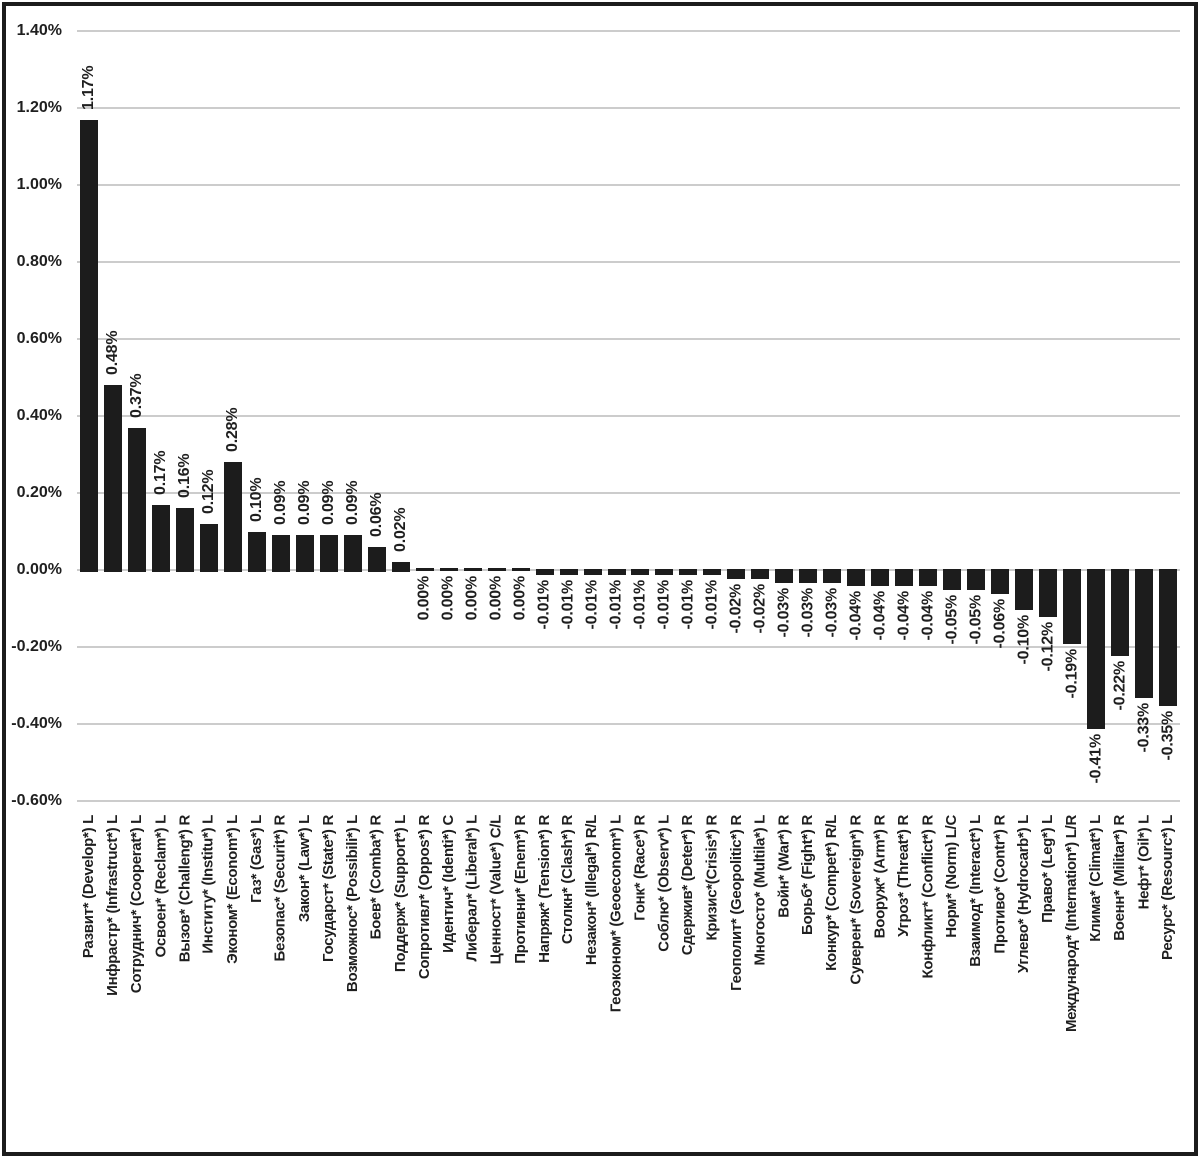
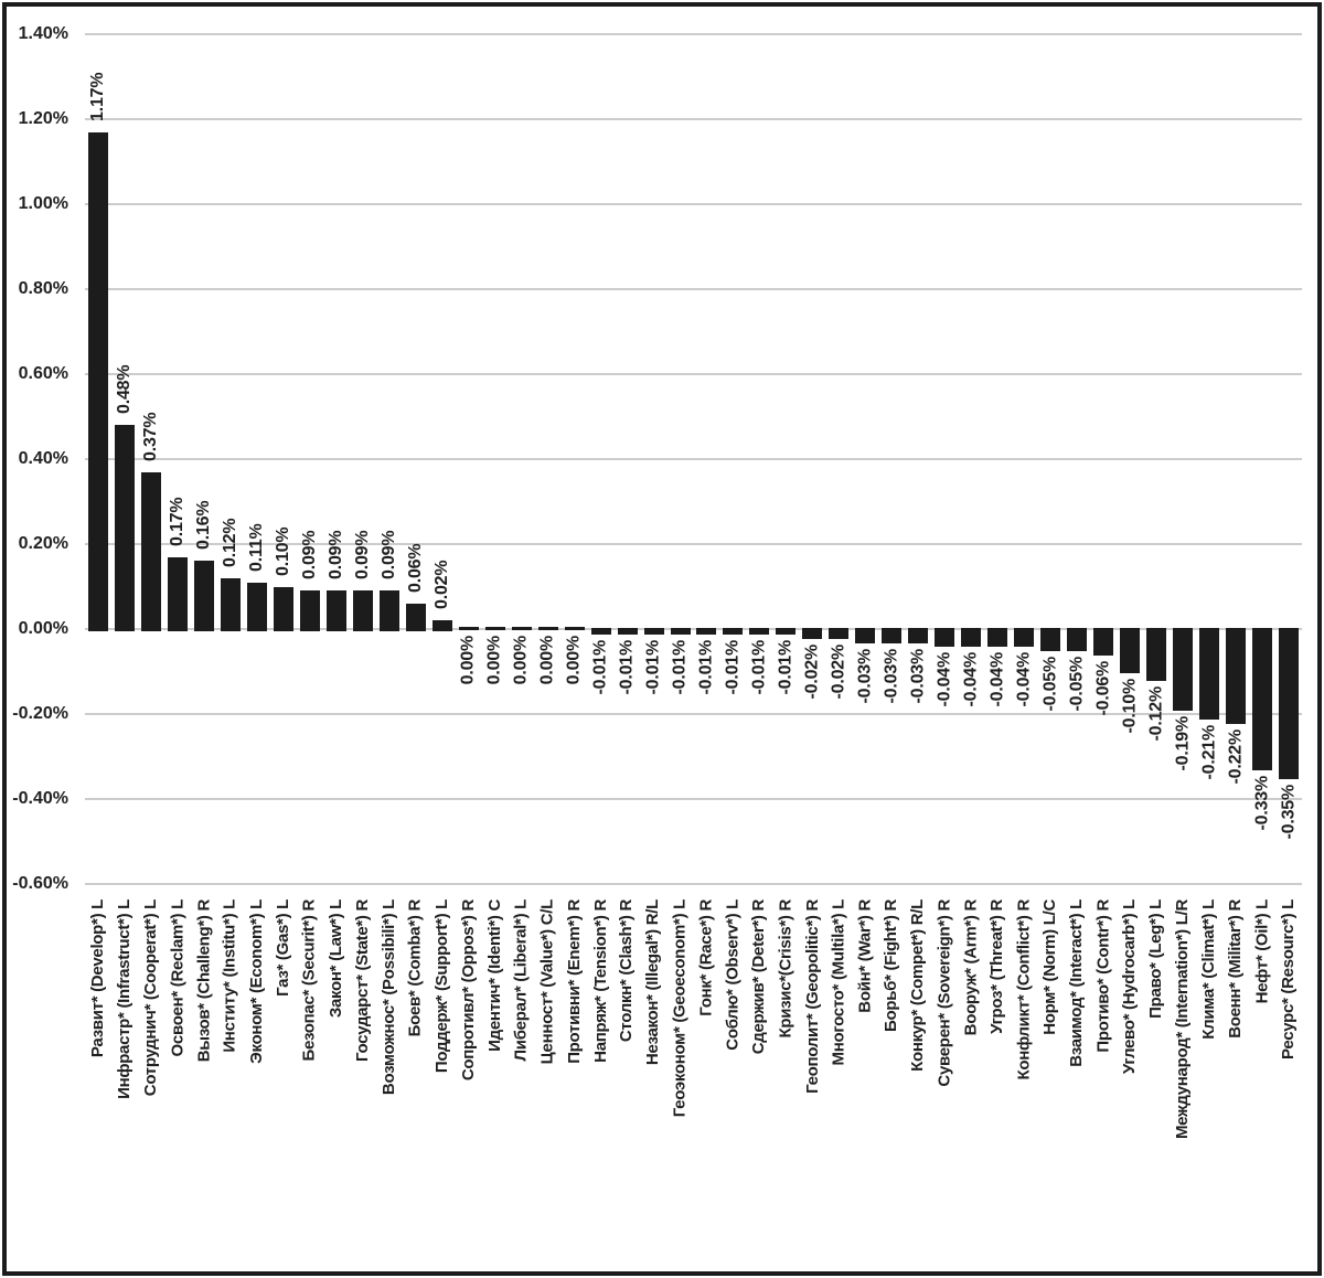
Эконом* (Econom*) L: 0.28% -> 0.11%
Клима* (Climat*) L: -0.41% -> -0.21%
